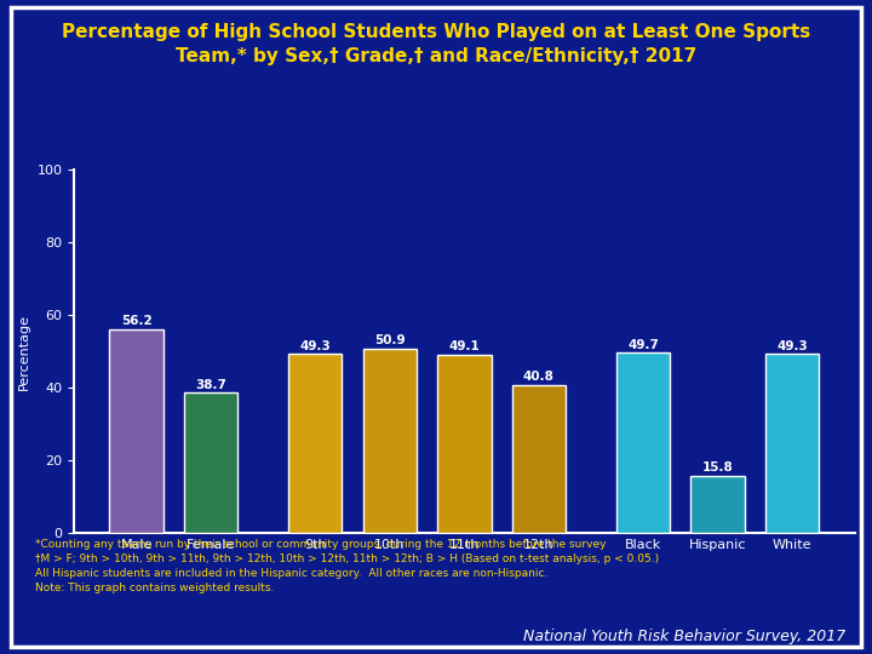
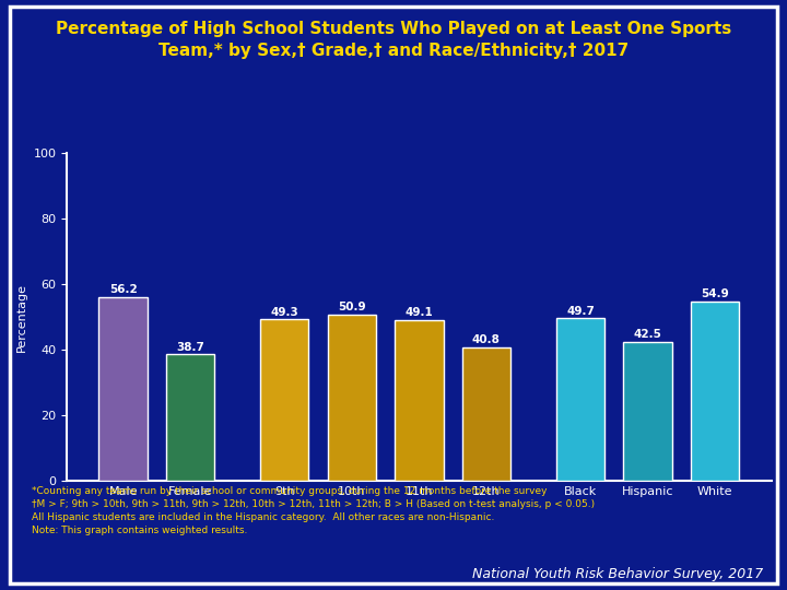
Hispanic: 15.8 -> 42.5
White: 49.3 -> 54.9
